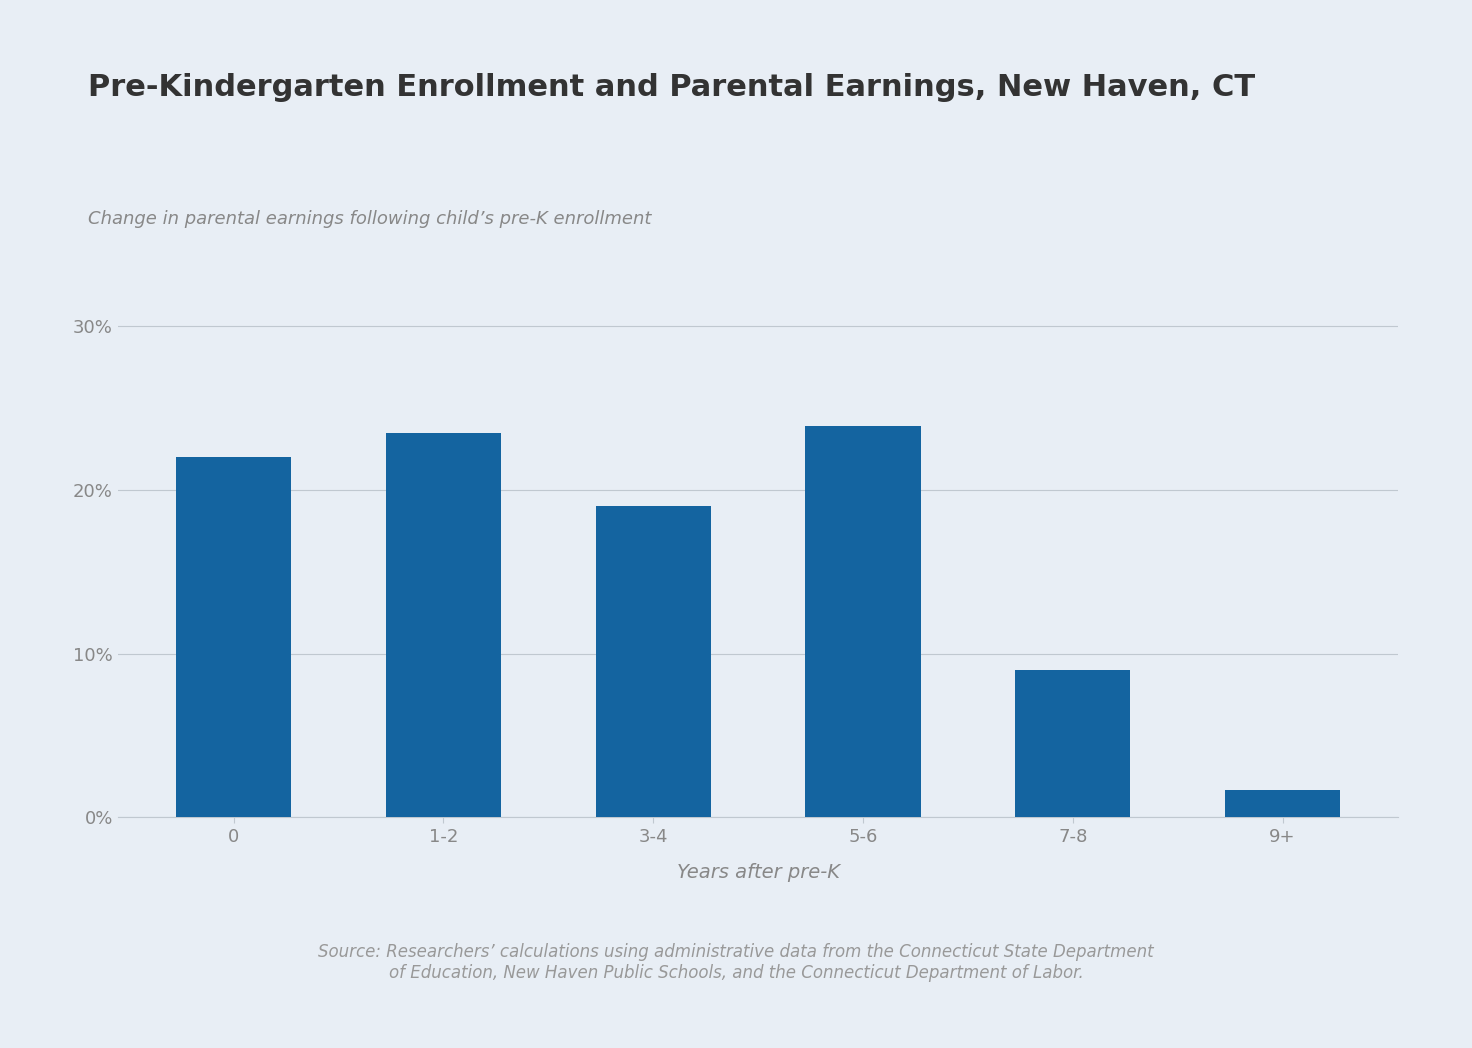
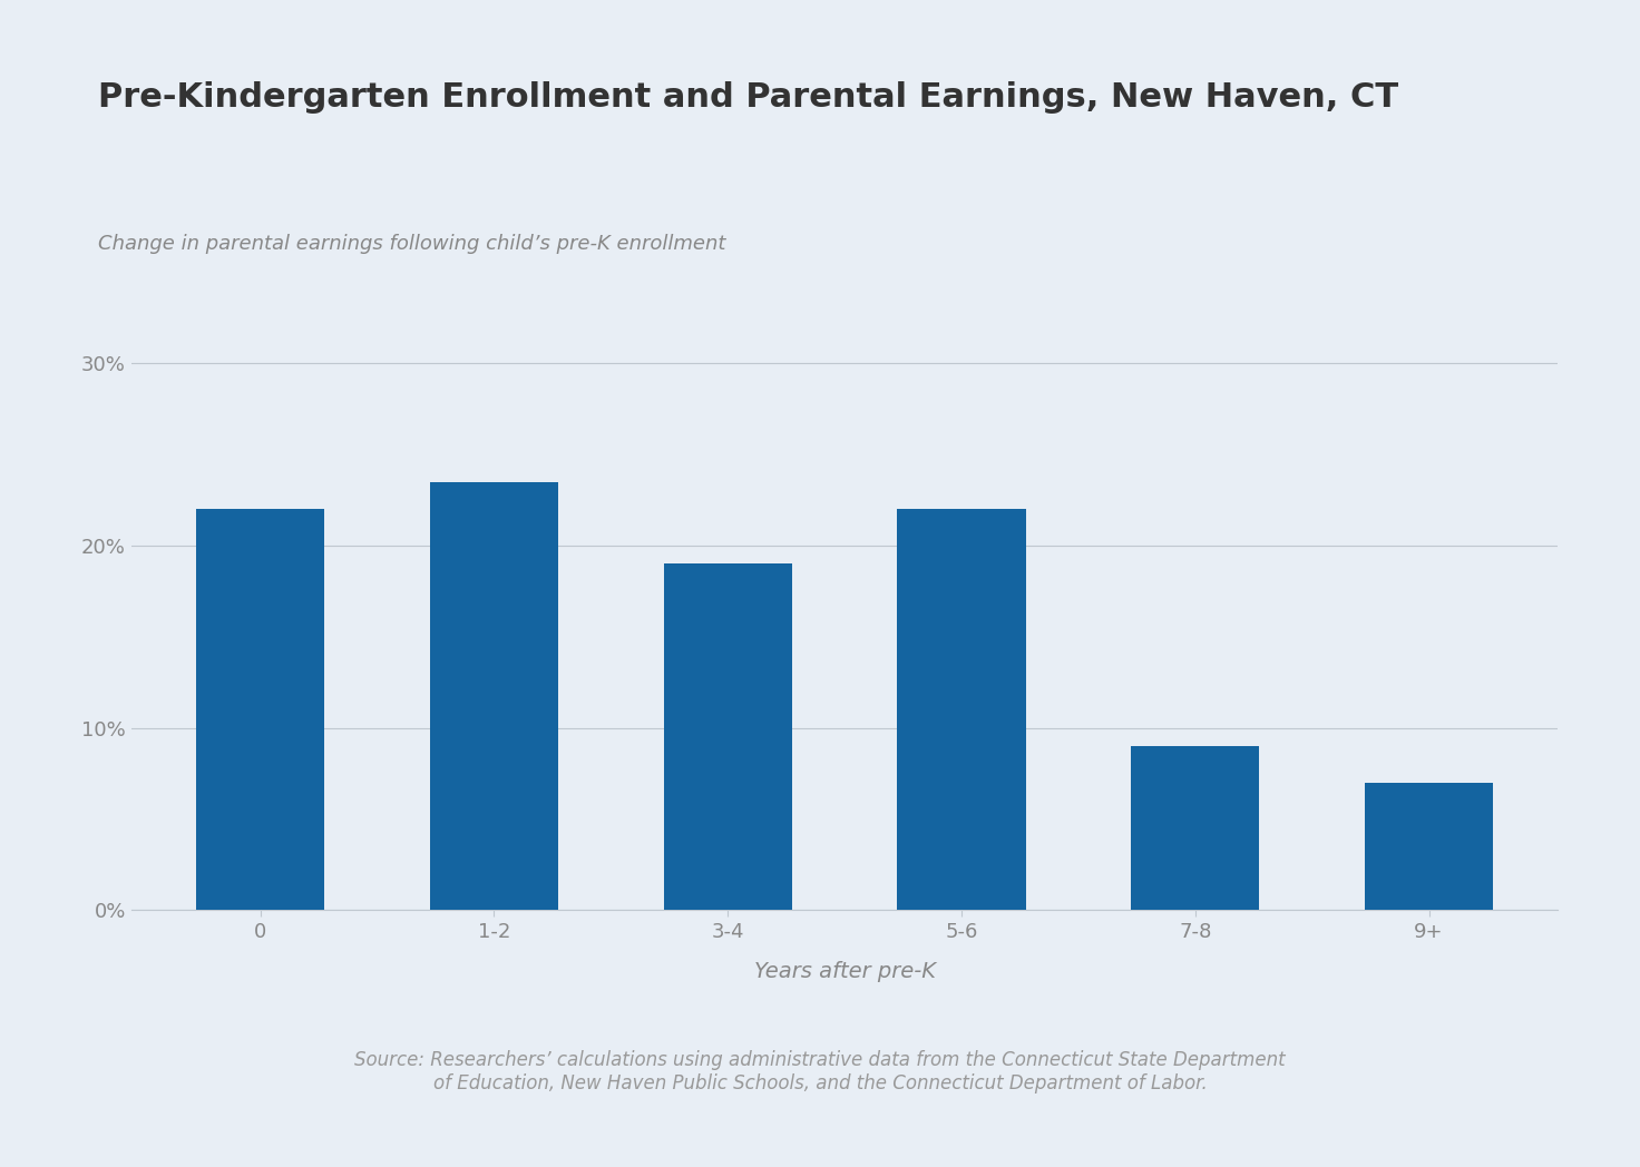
5-6: 23.9% -> 22.0%
9+: 1.7% -> 7.0%
